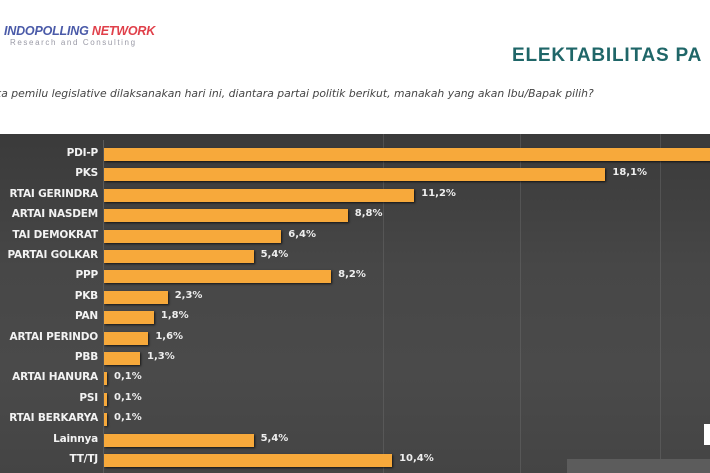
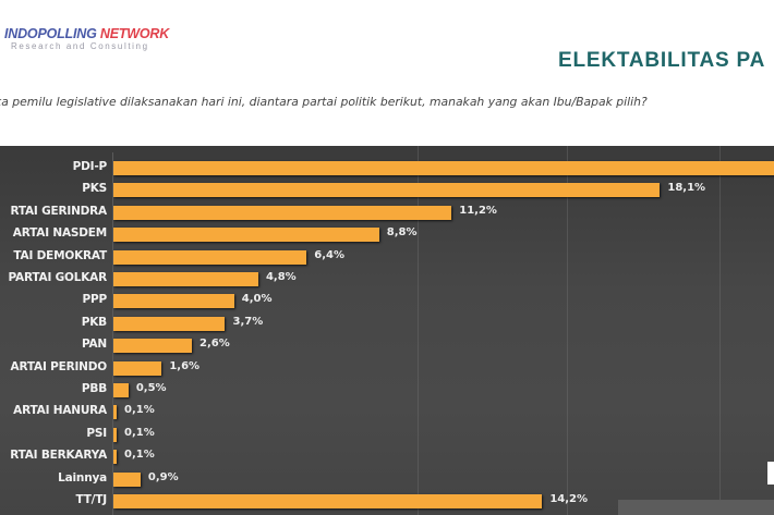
PARTAI GOLKAR: 5,4% -> 4,8%
PPP: 8,2% -> 4,0%
PKB: 2,3% -> 3,7%
PAN: 1,8% -> 2,6%
PBB: 1,3% -> 0,5%
Lainnya: 5,4% -> 0,9%
TT/TJ: 10,4% -> 14,2%
